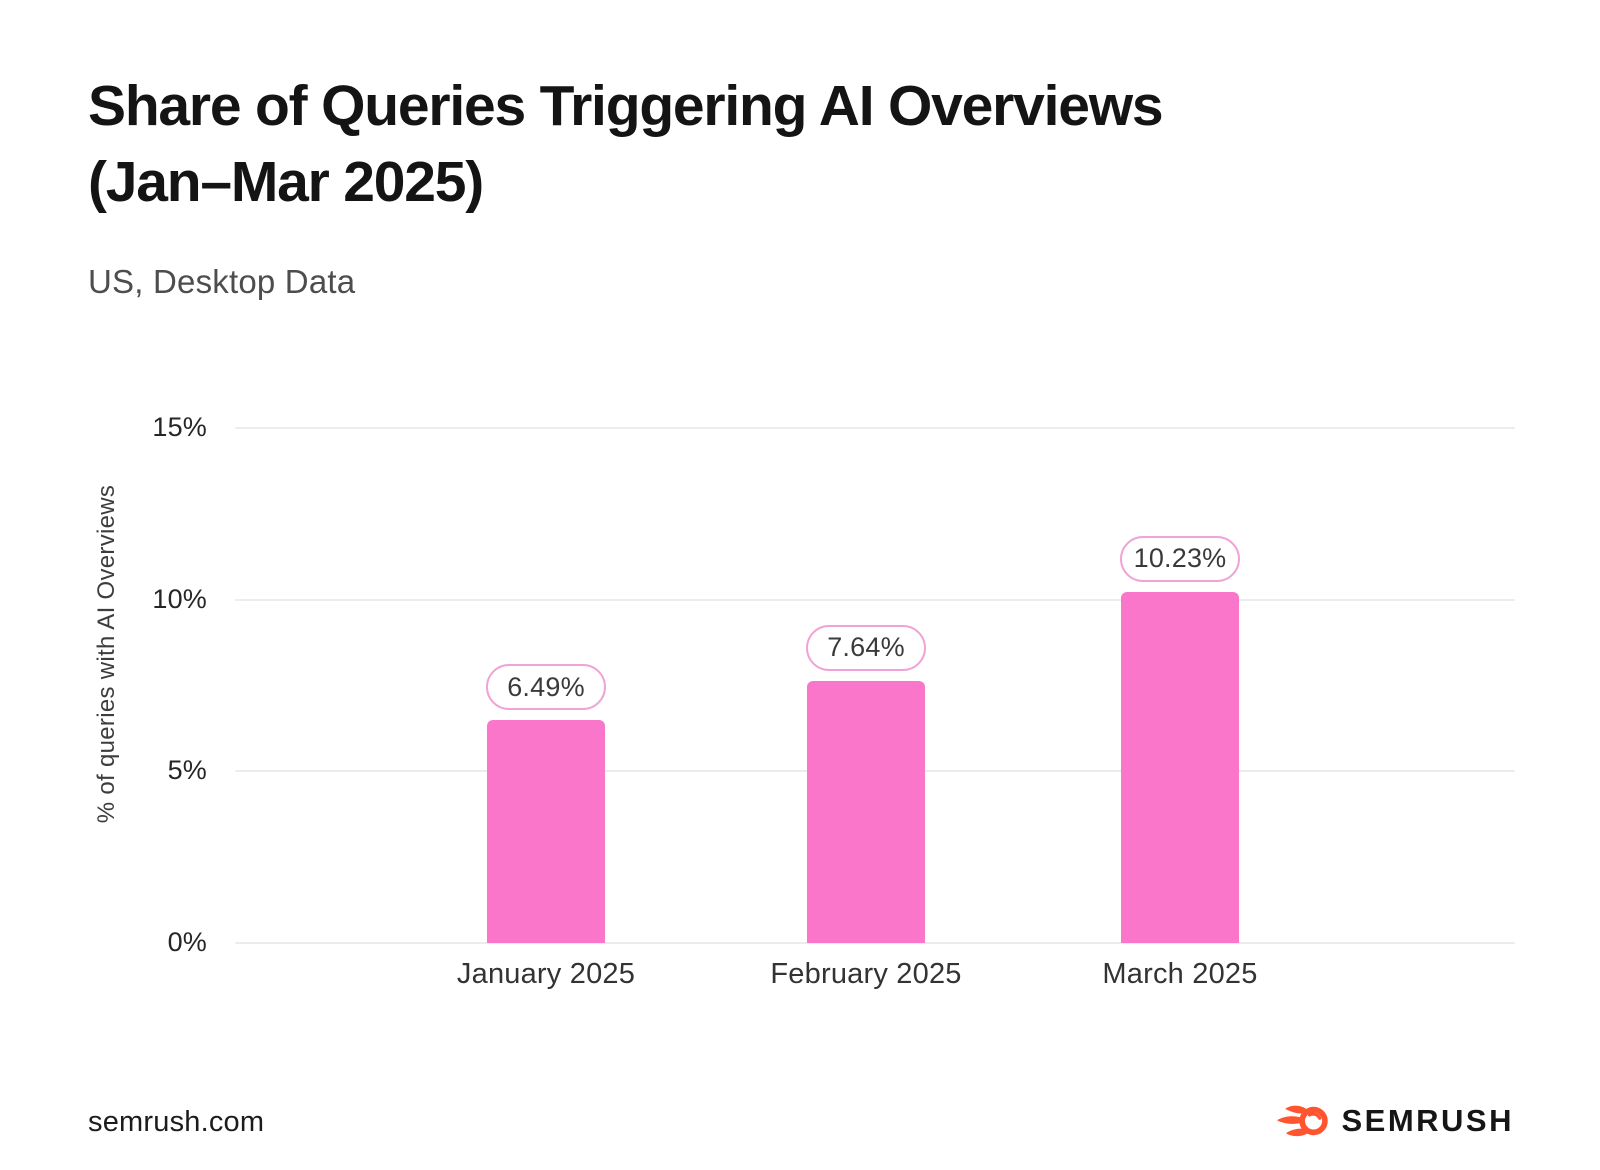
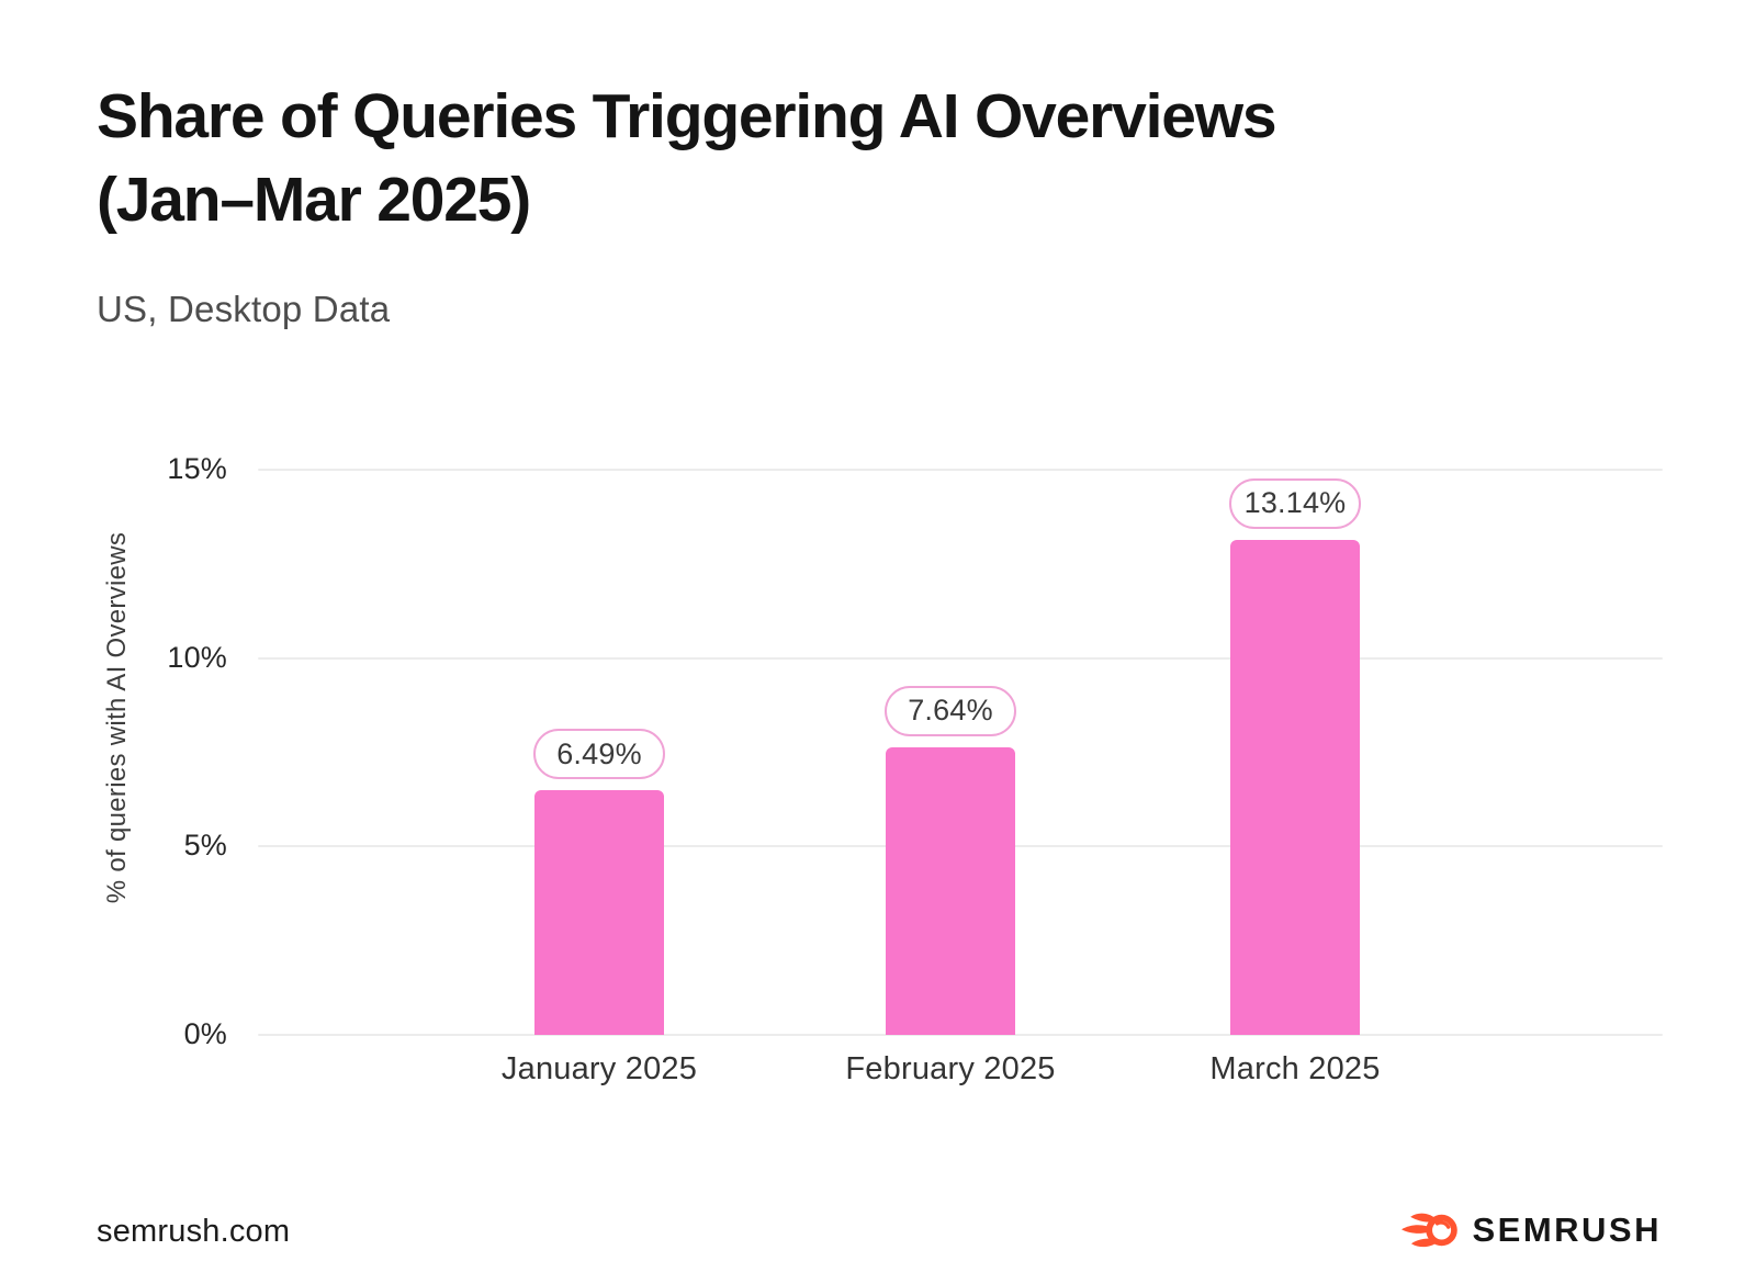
March 2025: 10.23% -> 13.14%
